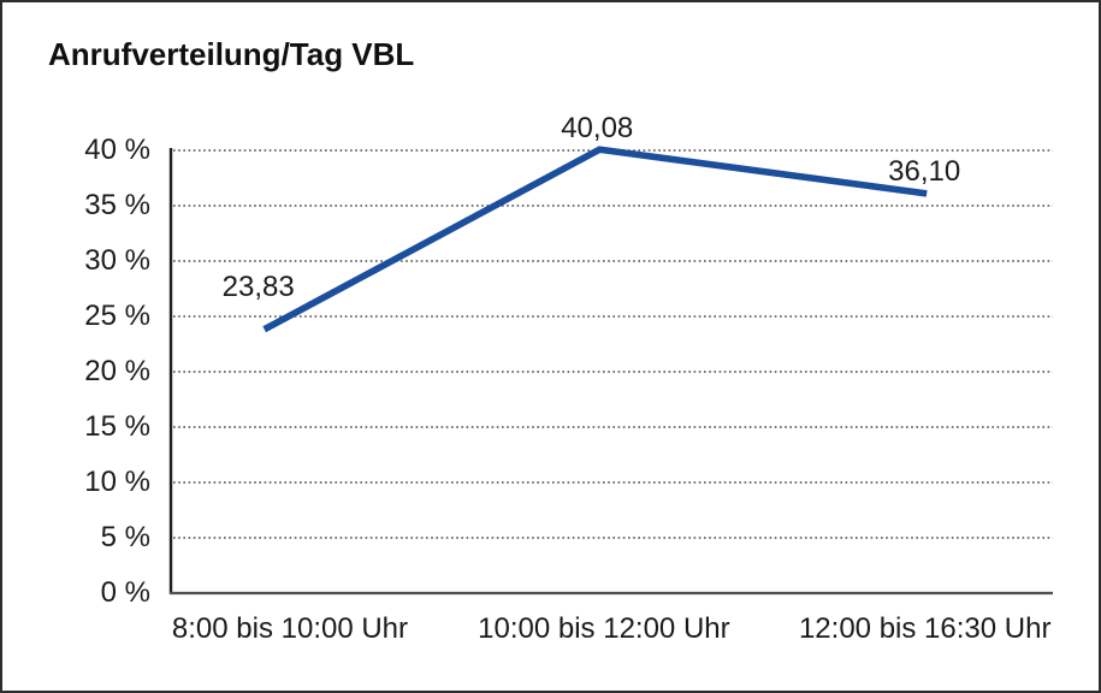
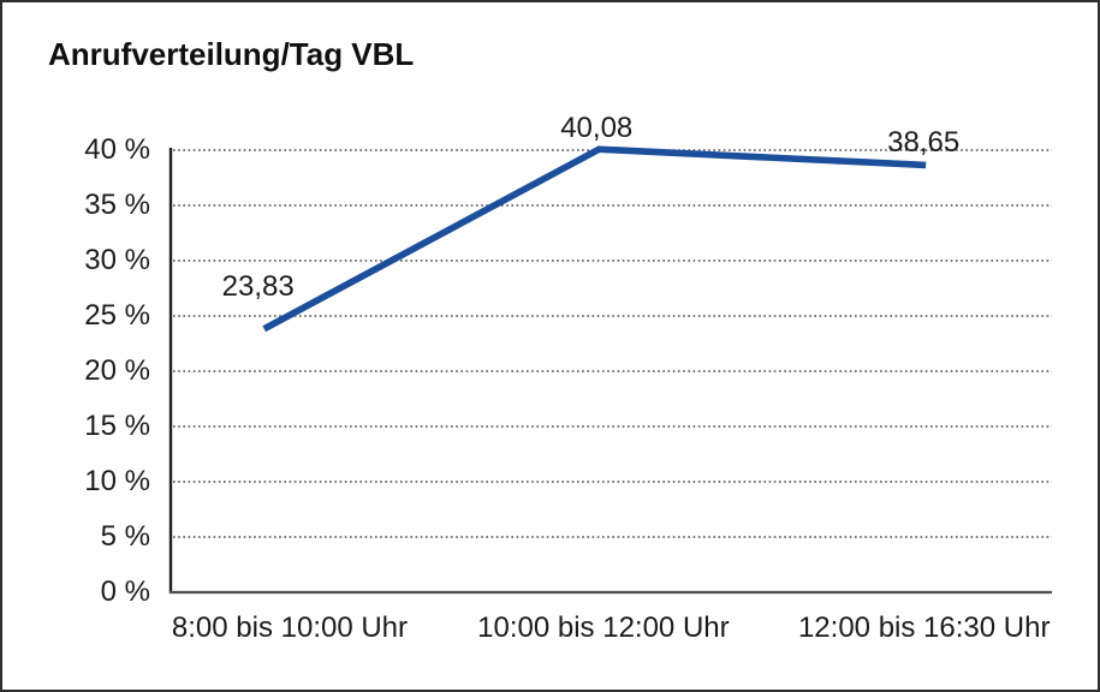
12:00 bis 16:30 Uhr: 36,10 -> 38,65
